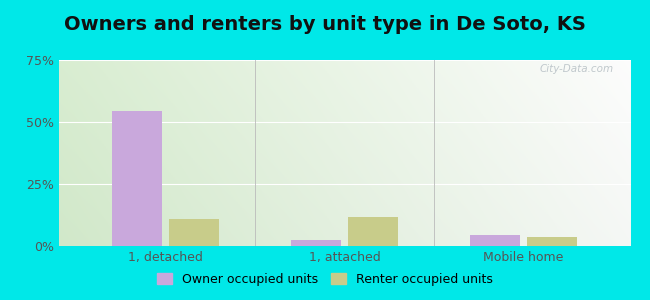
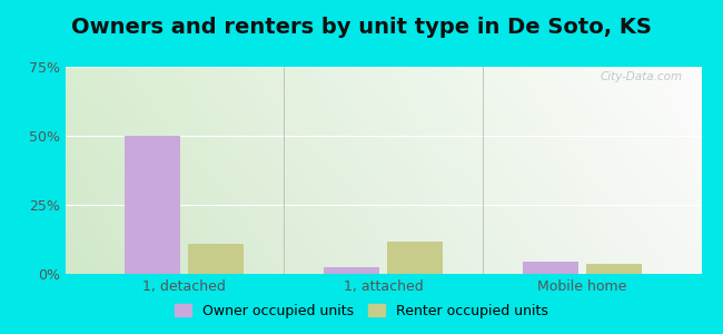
Owner occupied units/1, detached: 54.5% -> 50.0%
